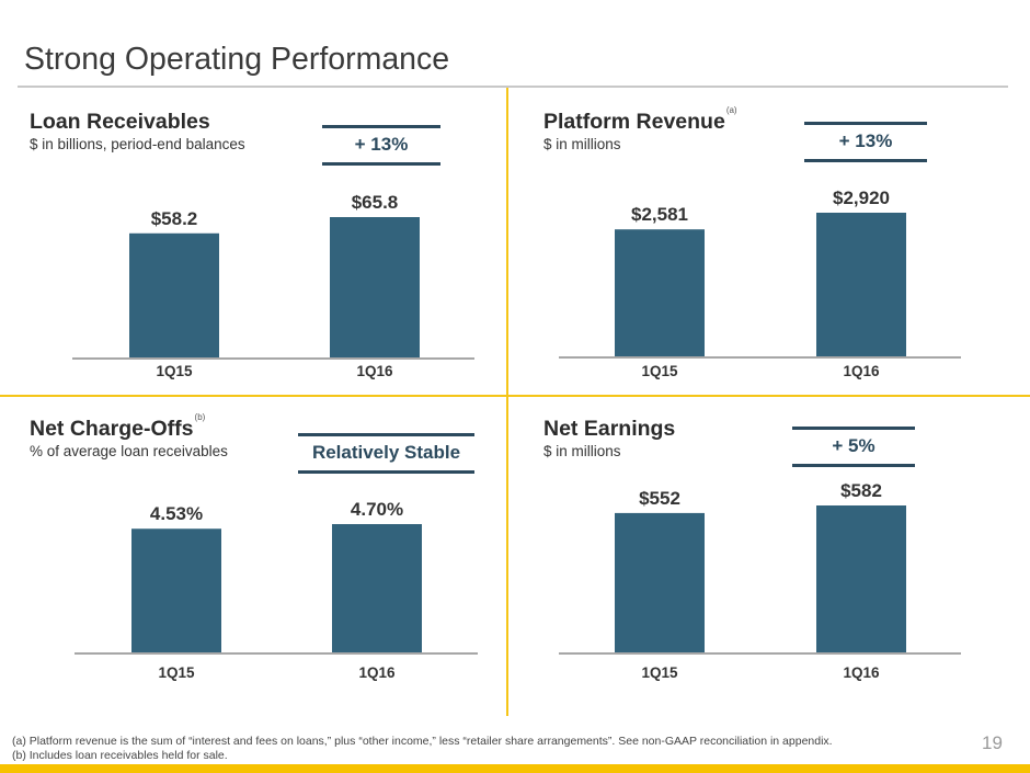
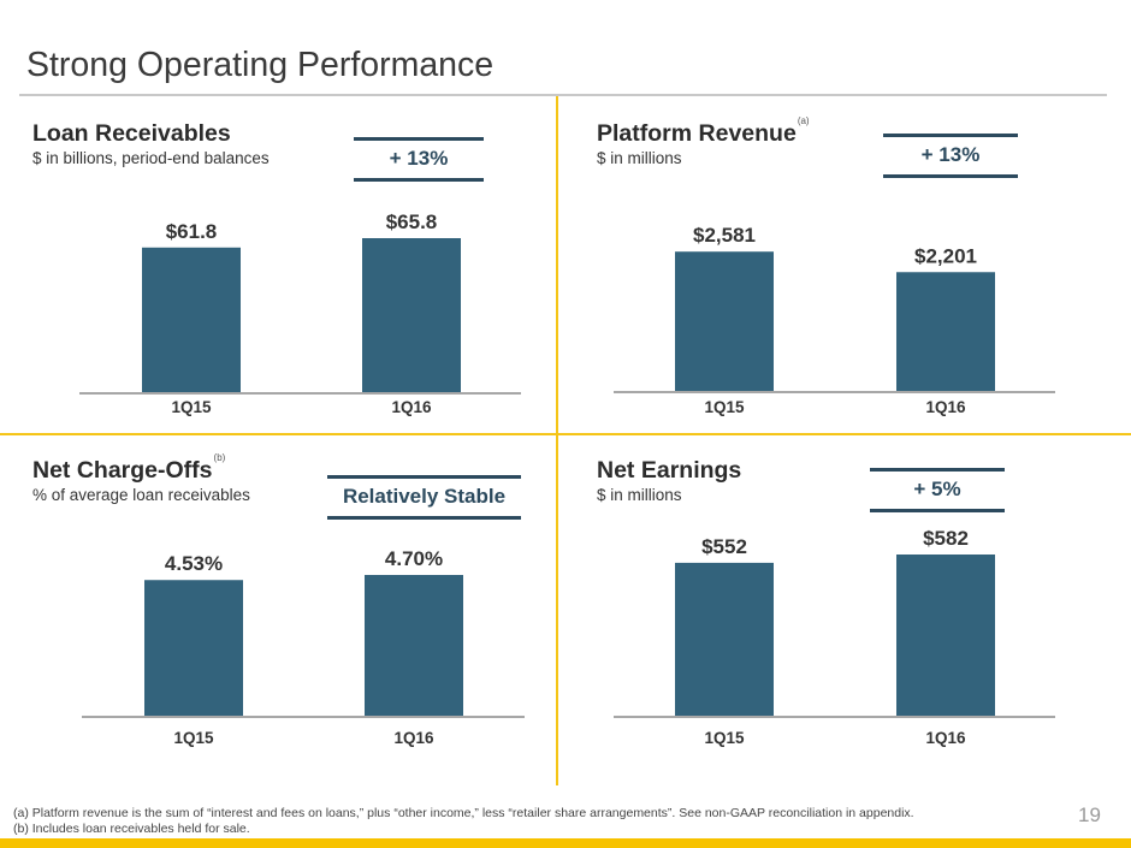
Loan Receivables/1Q15: $58.2 -> $61.8
Platform Revenue/1Q16: $2,920 -> $2,201
